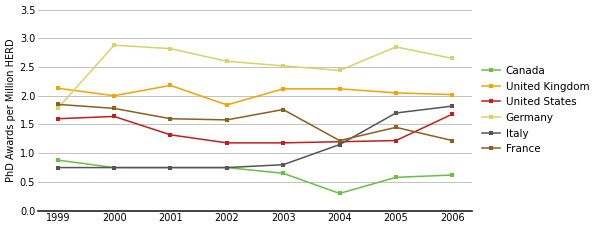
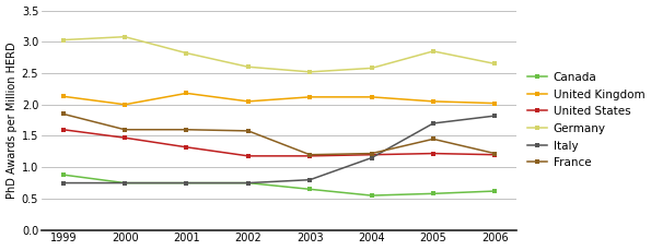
Germany/1999: 1.78 -> 3.03
United States/2000: 1.64 -> 1.47
Germany/2000: 2.88 -> 3.08
France/2000: 1.78 -> 1.60
United Kingdom/2002: 1.84 -> 2.05
France/2003: 1.76 -> 1.20
Canada/2004: 0.30 -> 0.55
Germany/2004: 2.44 -> 2.58
United States/2006: 1.68 -> 1.20
